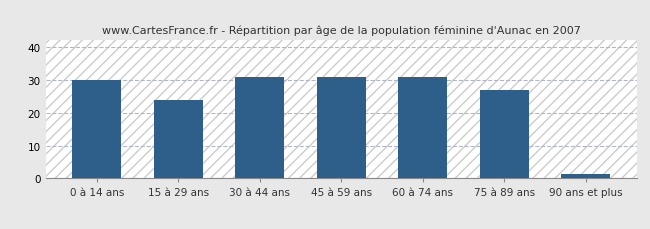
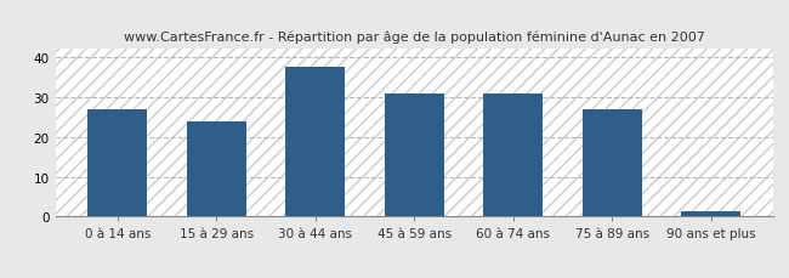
0 à 14 ans: 30.0 -> 27.0
30 à 44 ans: 31.0 -> 37.5
